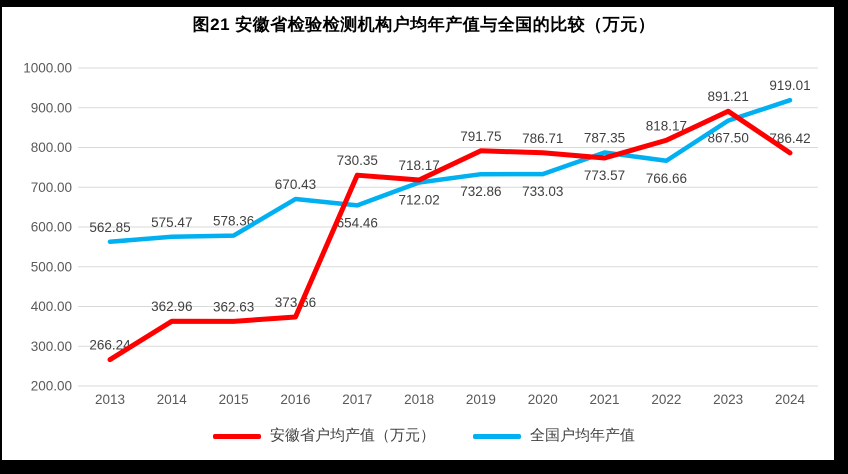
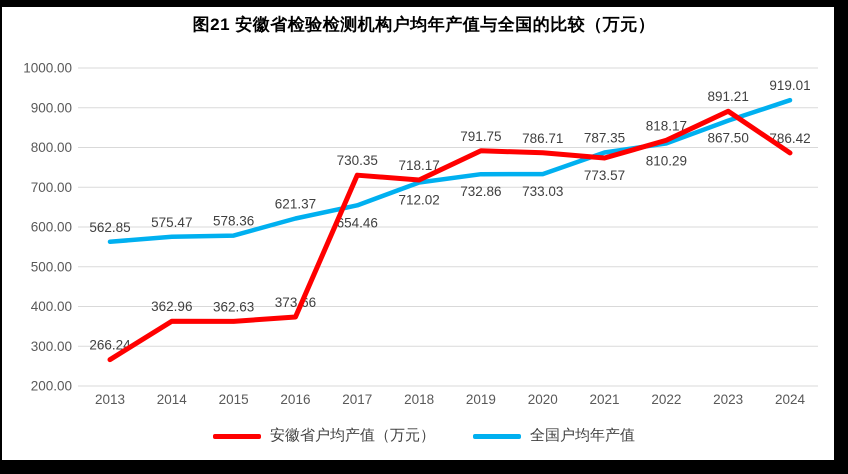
全国户均年产值/2016: 670.43 -> 621.37
全国户均年产值/2022: 766.66 -> 810.29
